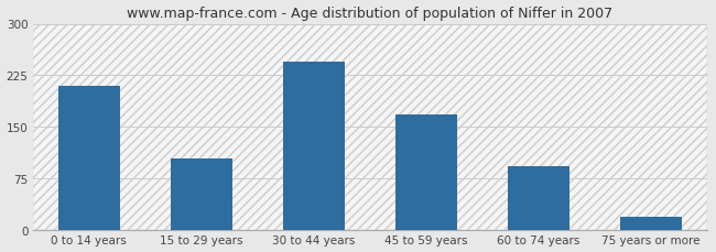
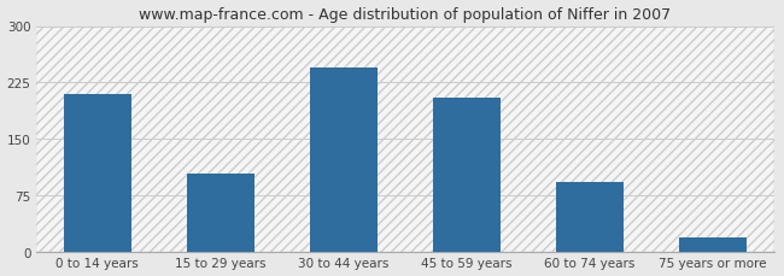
45 to 59 years: 168 -> 205
